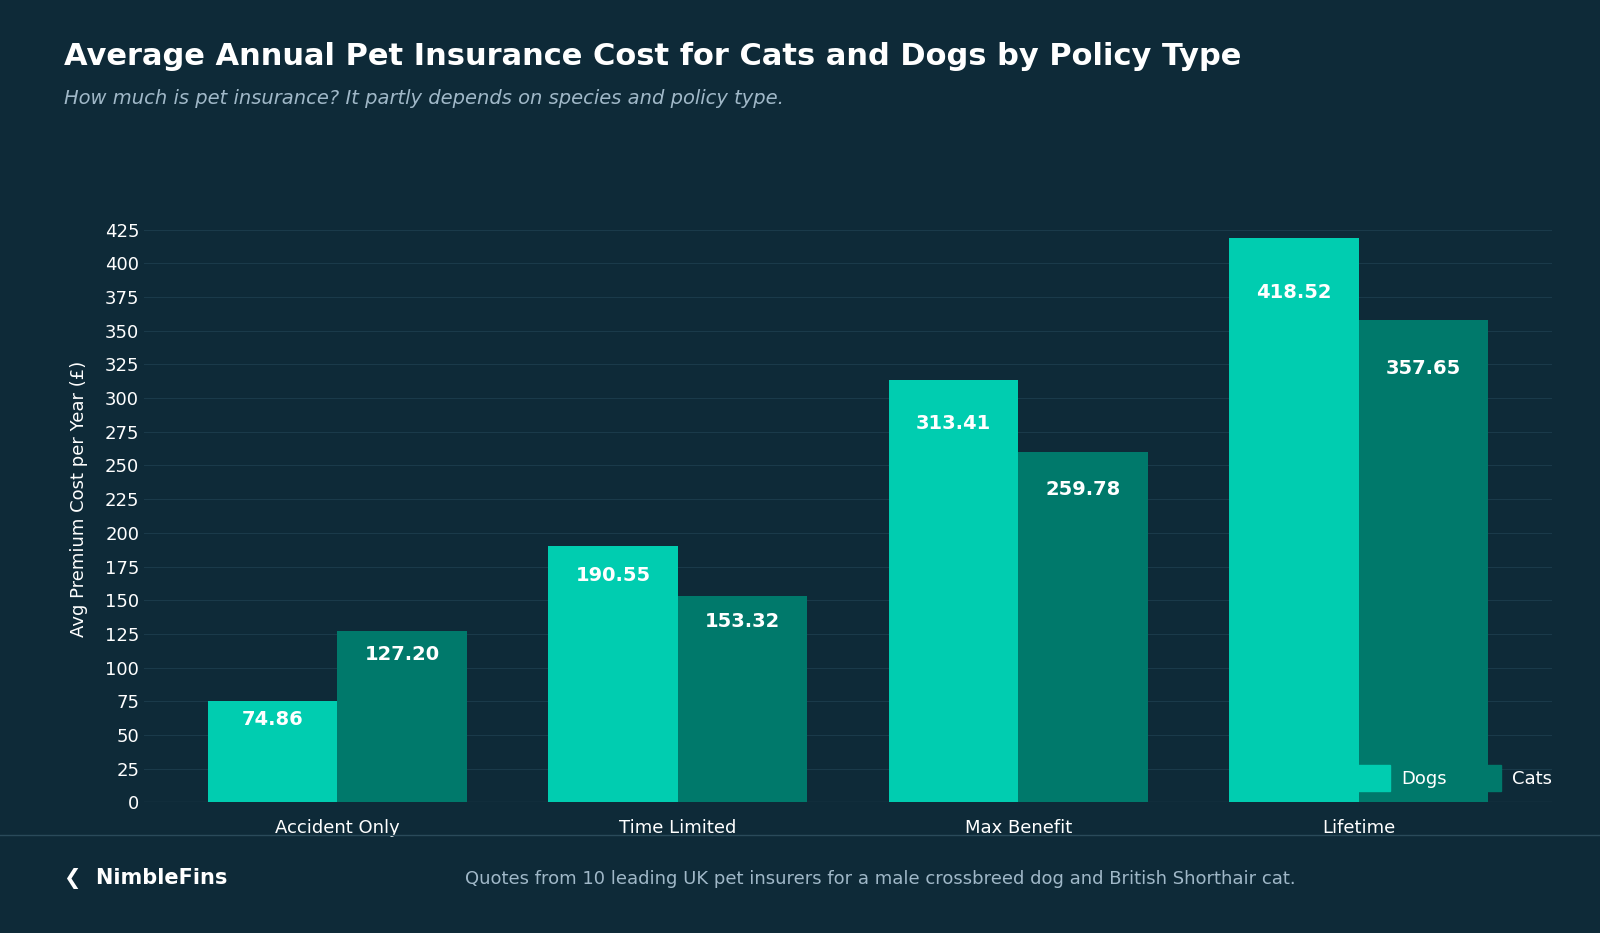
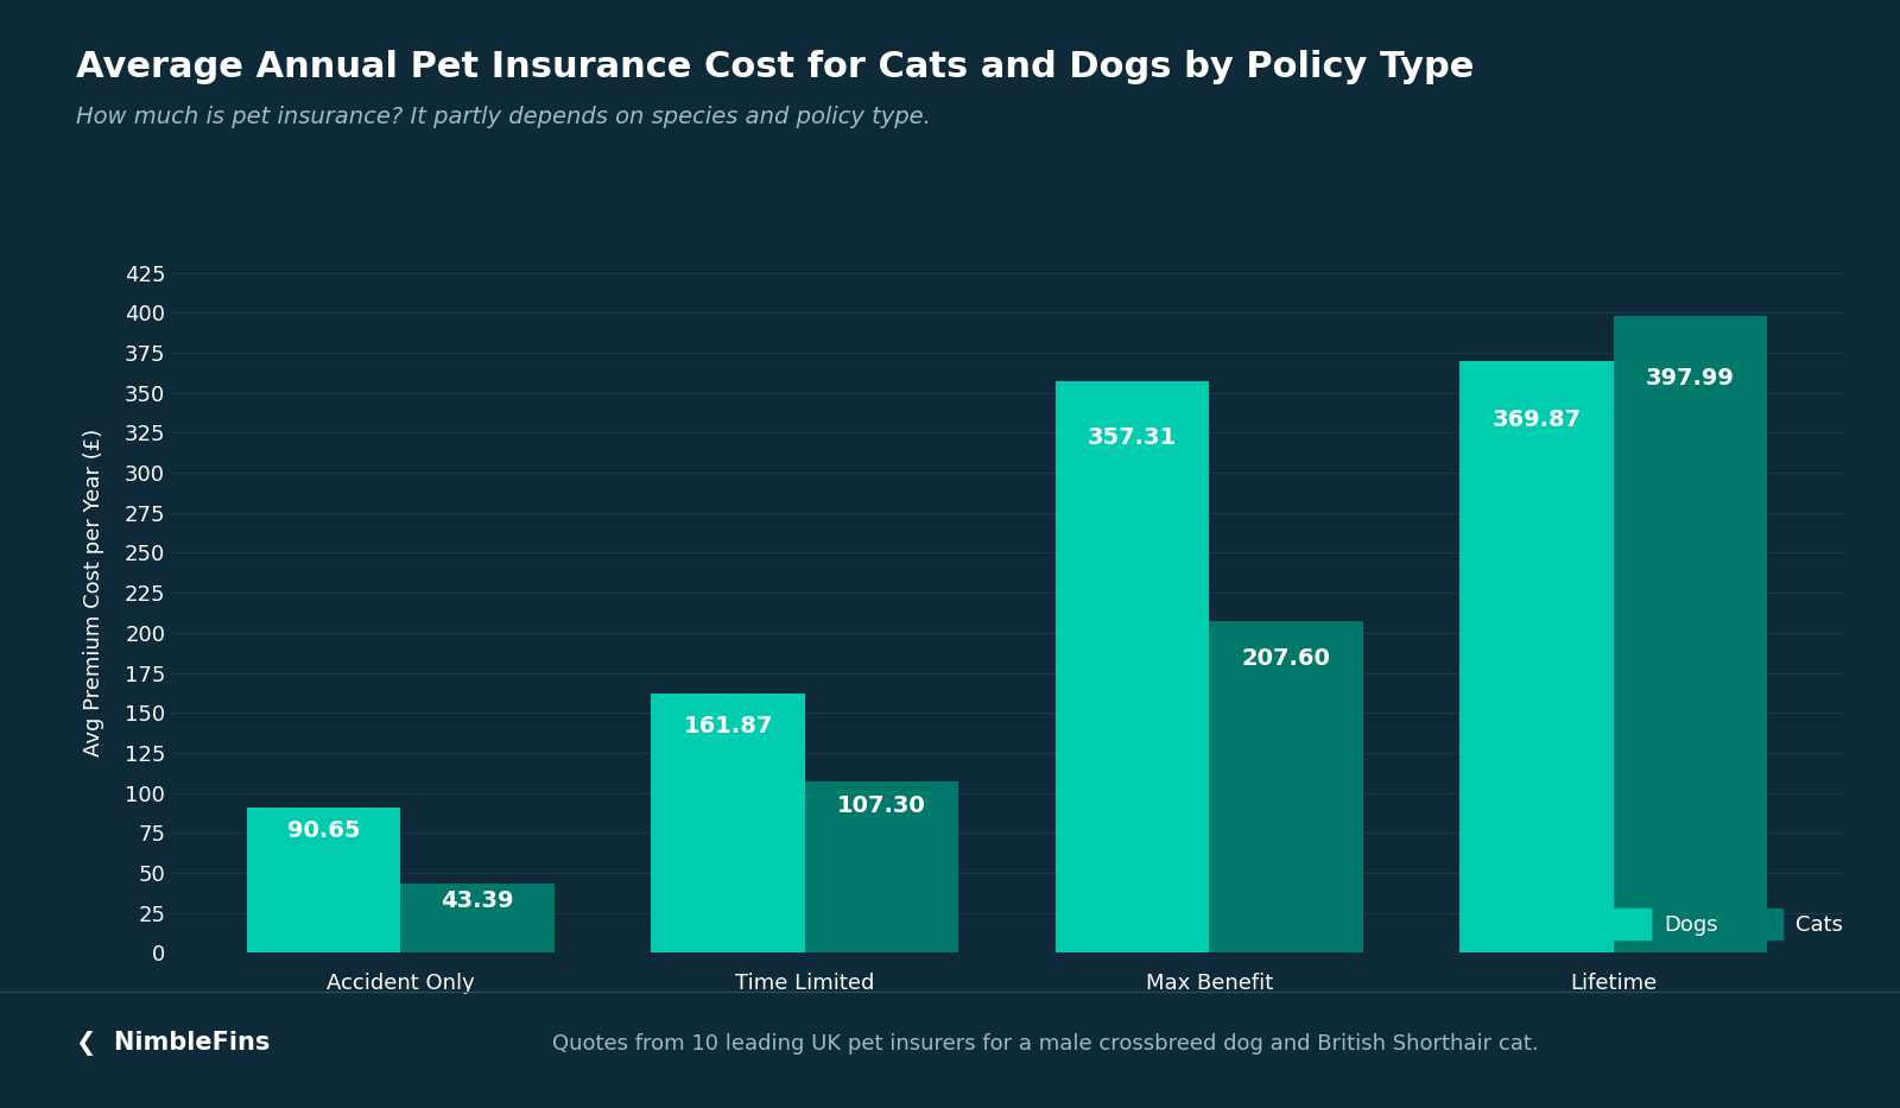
Dogs/Accident Only: 74.86 -> 90.65
Cats/Accident Only: 127.20 -> 43.39
Dogs/Time Limited: 190.55 -> 161.87
Cats/Time Limited: 153.32 -> 107.30
Dogs/Max Benefit: 313.41 -> 357.31
Cats/Max Benefit: 259.78 -> 207.60
Dogs/Lifetime: 418.52 -> 369.87
Cats/Lifetime: 357.65 -> 397.99
